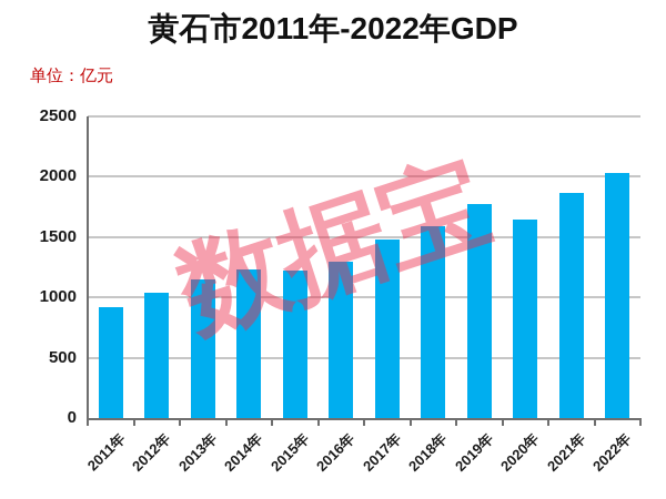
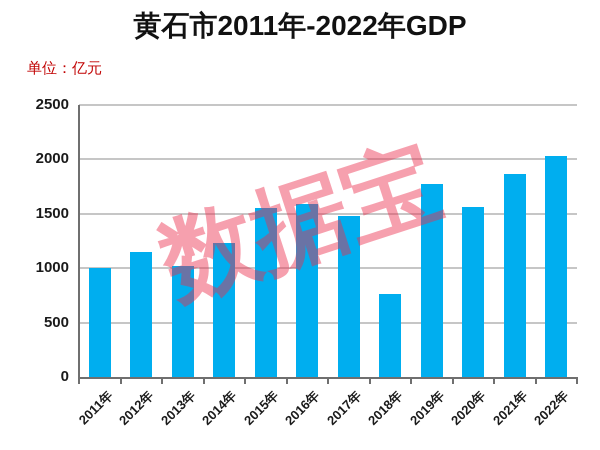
2011年: 920 -> 1000
2012年: 1040 -> 1150
2013年: 1150 -> 1020
2015年: 1220 -> 1550
2016年: 1300 -> 1590
2018年: 1590 -> 760
2020年: 1640 -> 1560
